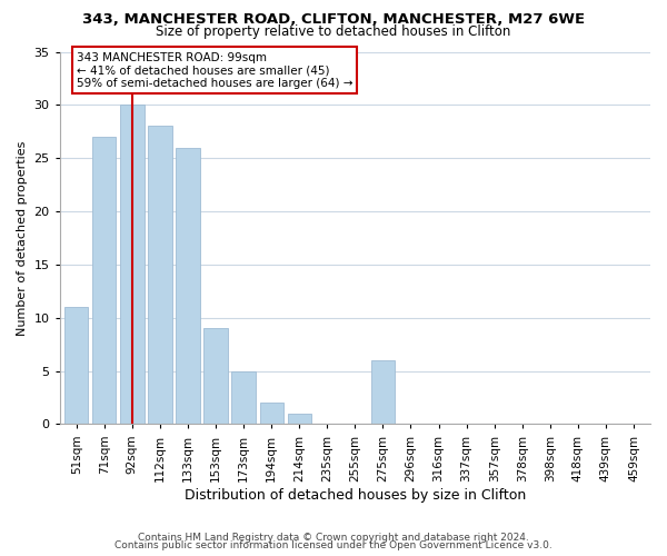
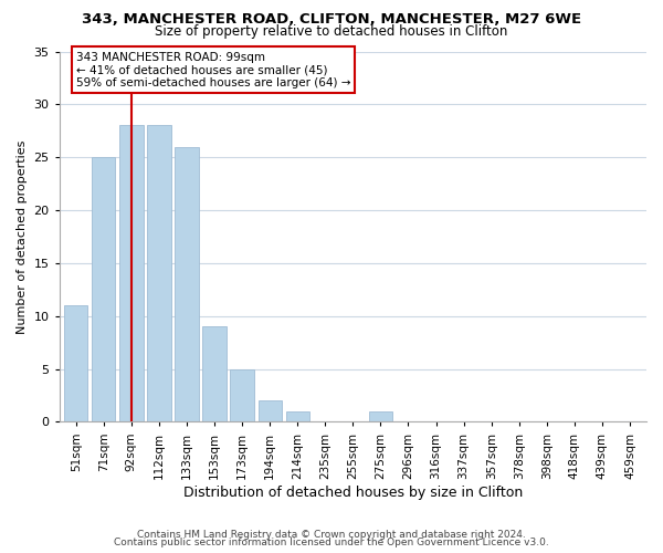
71sqm: 27 -> 25
92sqm: 30 -> 28
275sqm: 6 -> 1
